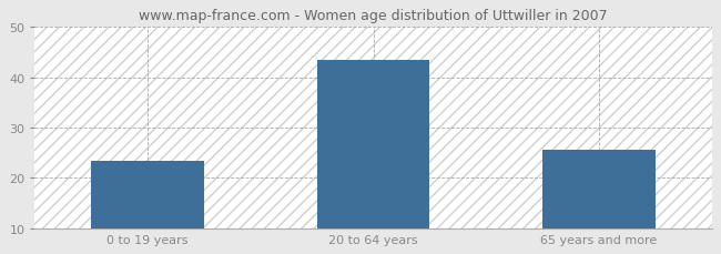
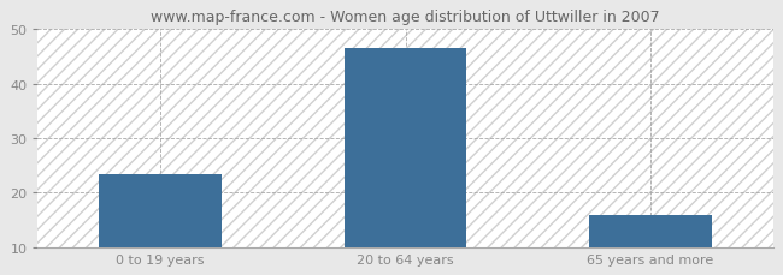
20 to 64 years: 43.5 -> 46.5
65 years and more: 25.5 -> 16.0
